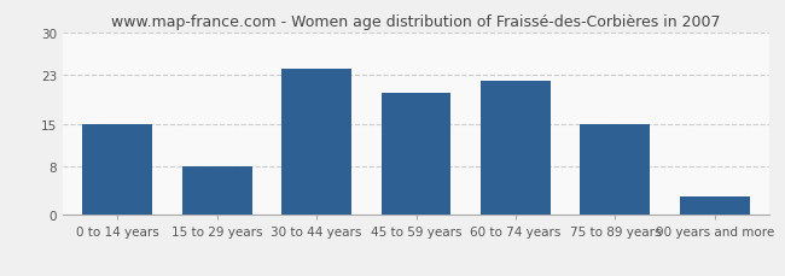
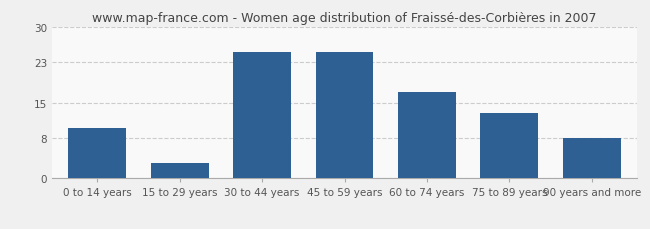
0 to 14 years: 15 -> 10
15 to 29 years: 8 -> 3
30 to 44 years: 24 -> 25
45 to 59 years: 20 -> 25
60 to 74 years: 22 -> 17
75 to 89 years: 15 -> 13
90 years and more: 3 -> 8
